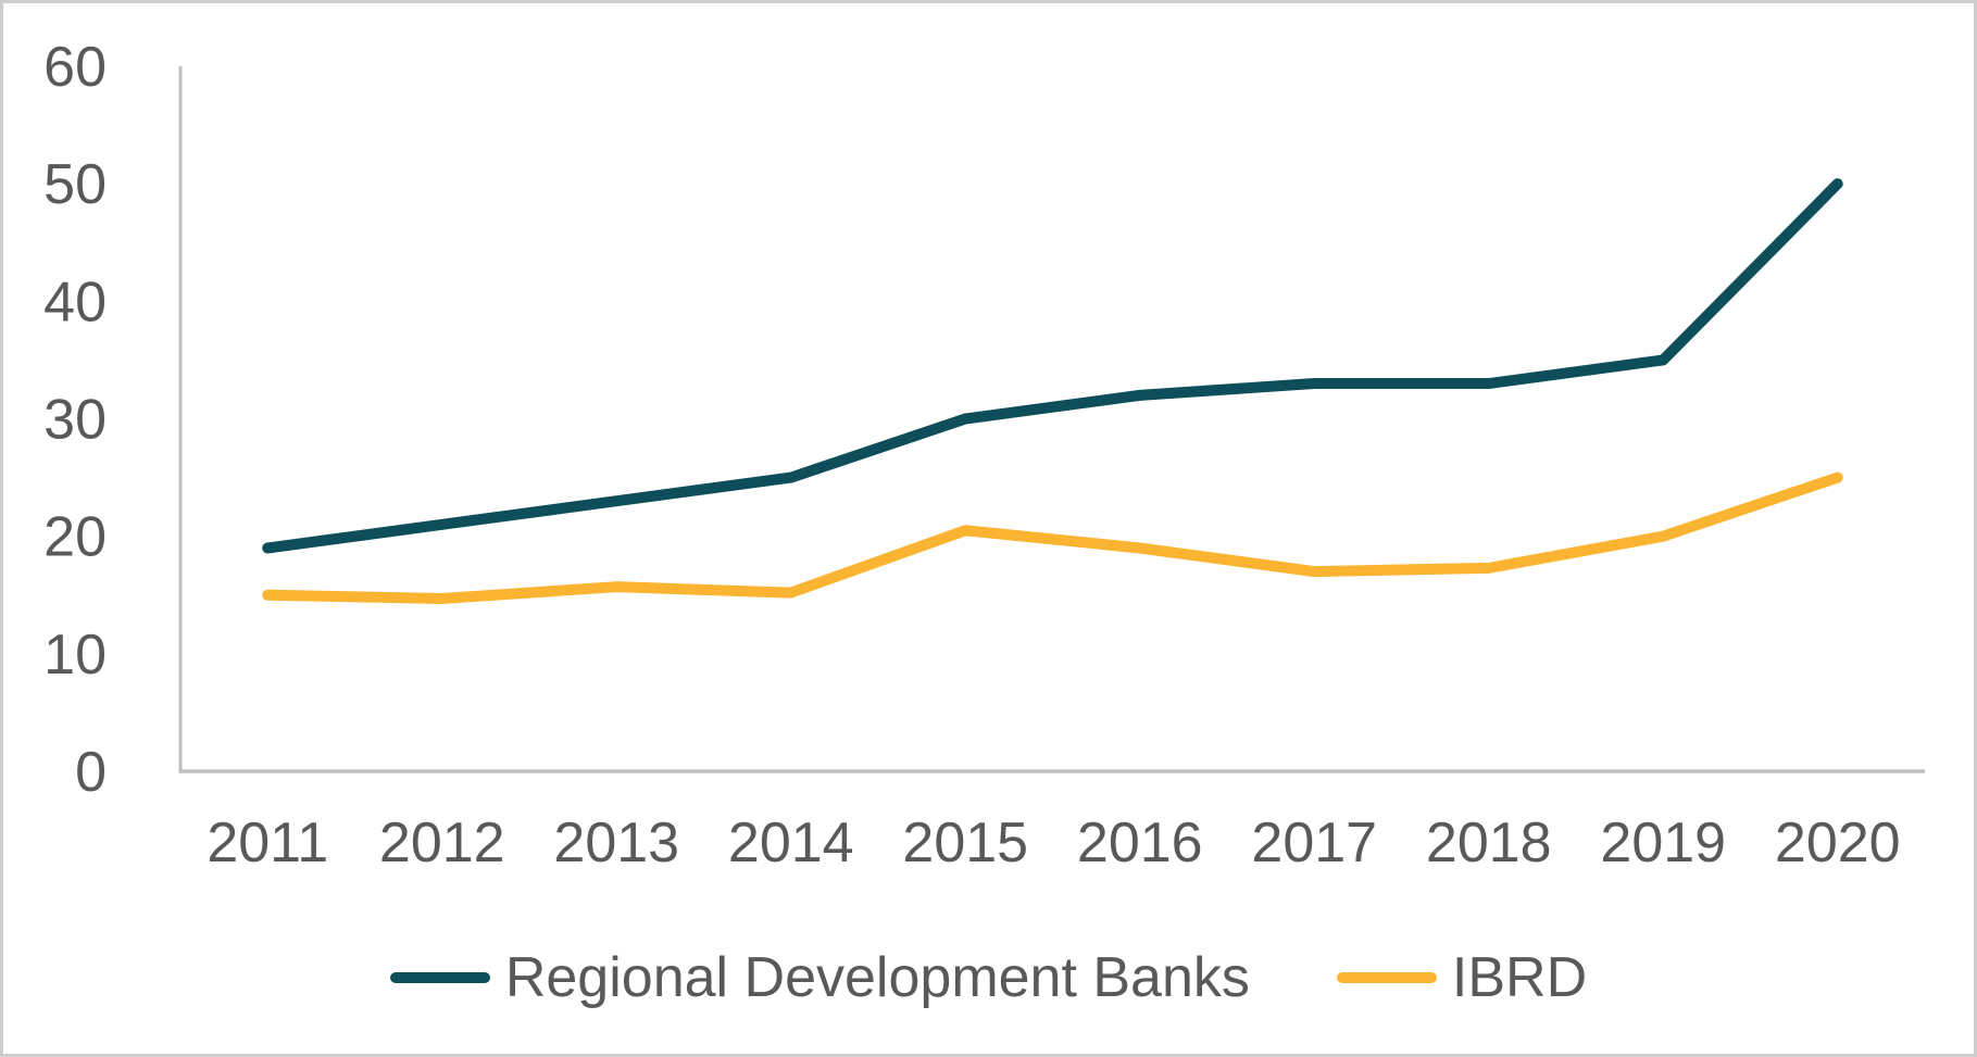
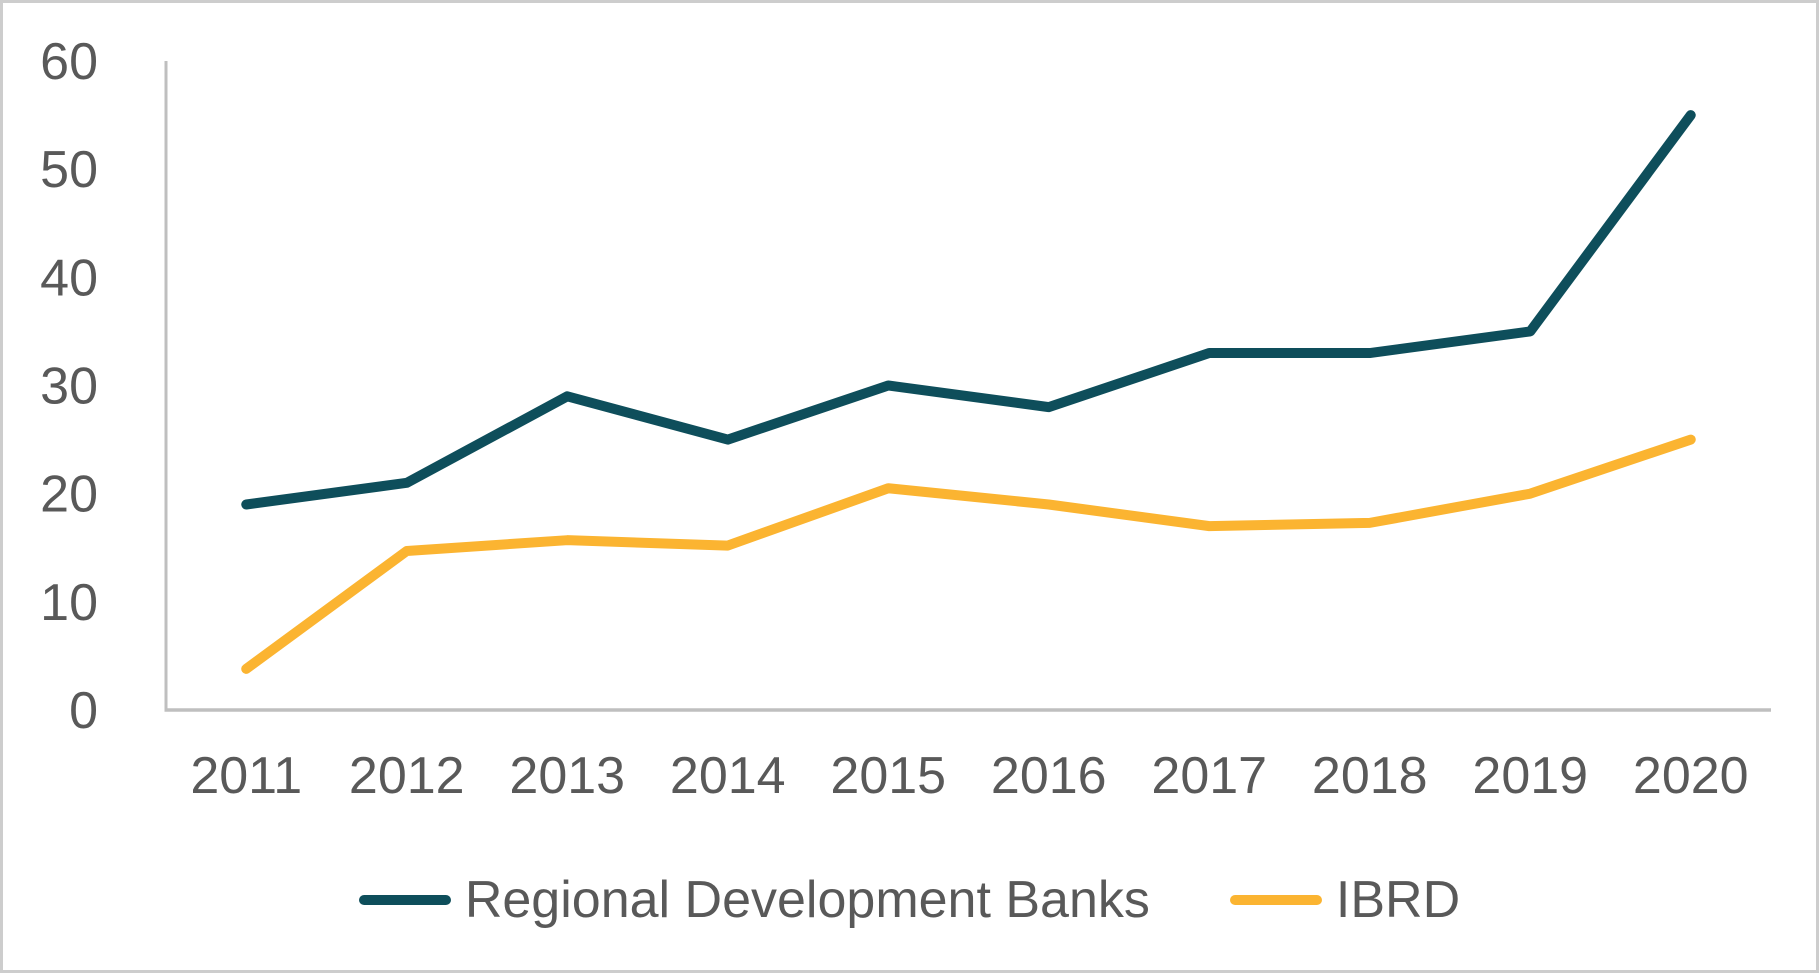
IBRD/2011: 15.0 -> 3.8
Regional Development Banks/2013: 23 -> 29
Regional Development Banks/2016: 32 -> 28
Regional Development Banks/2020: 50 -> 55
